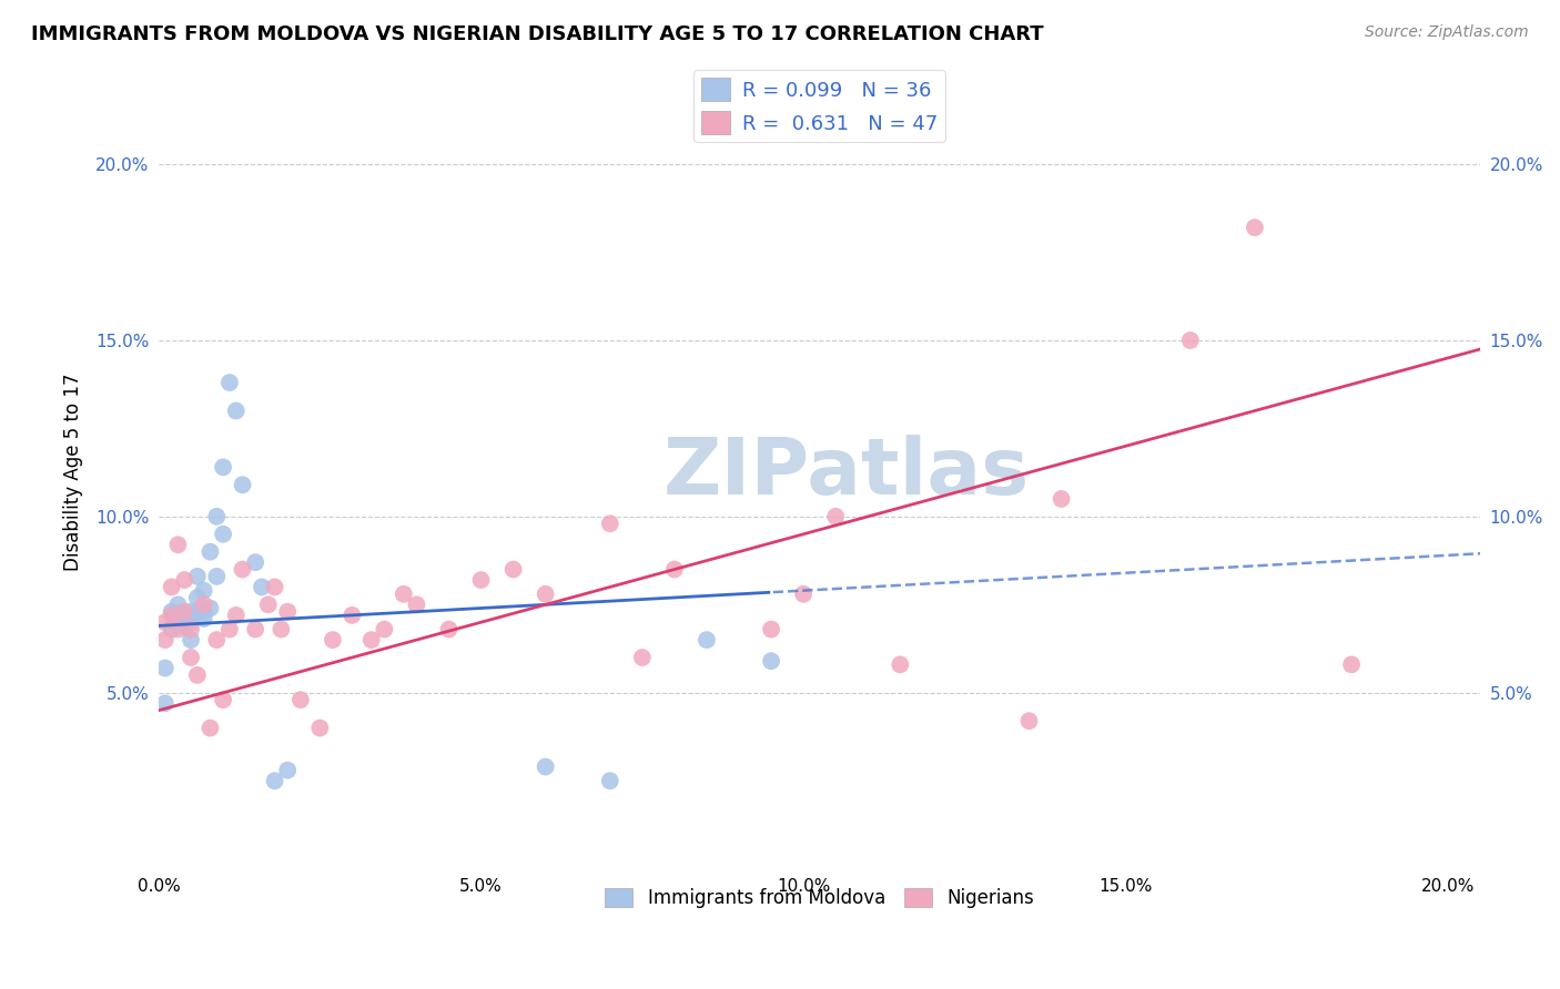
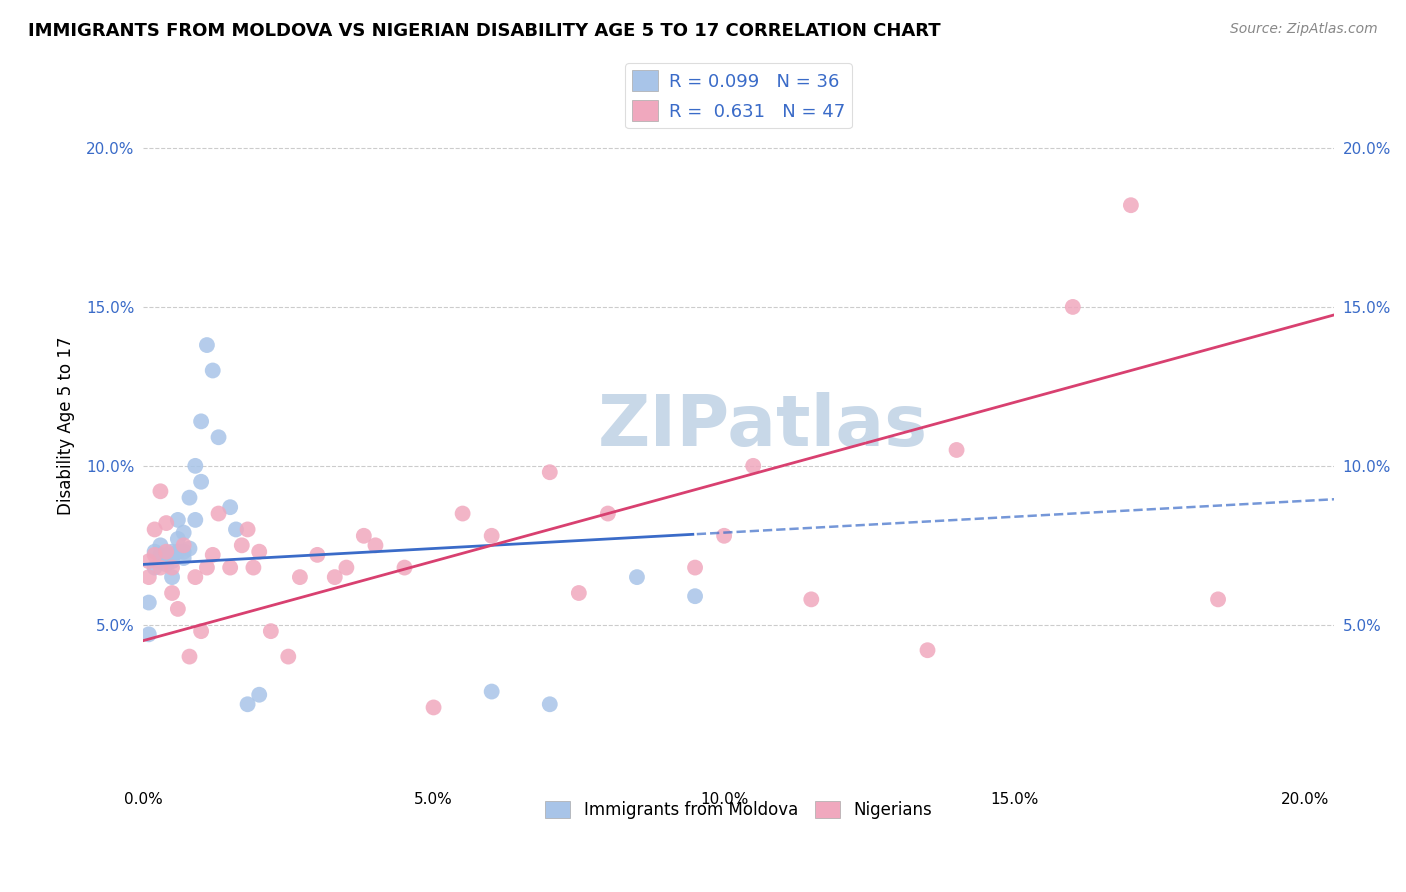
Nigerians/5.0%: 8.2% -> 2.4%
